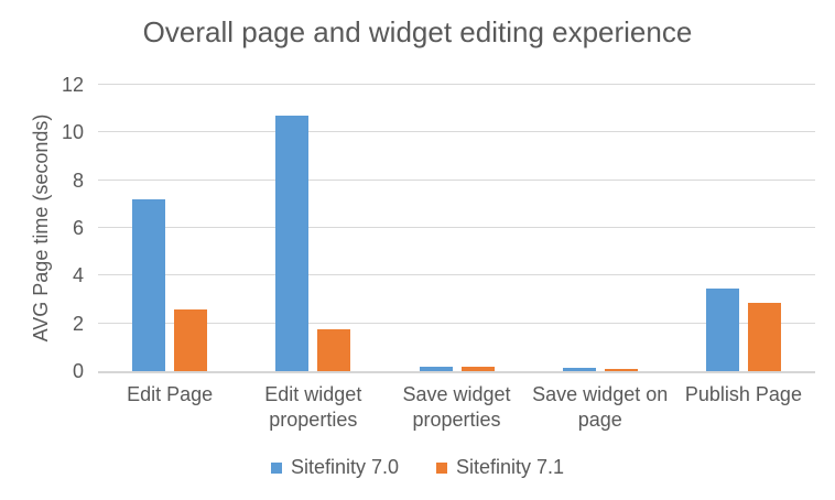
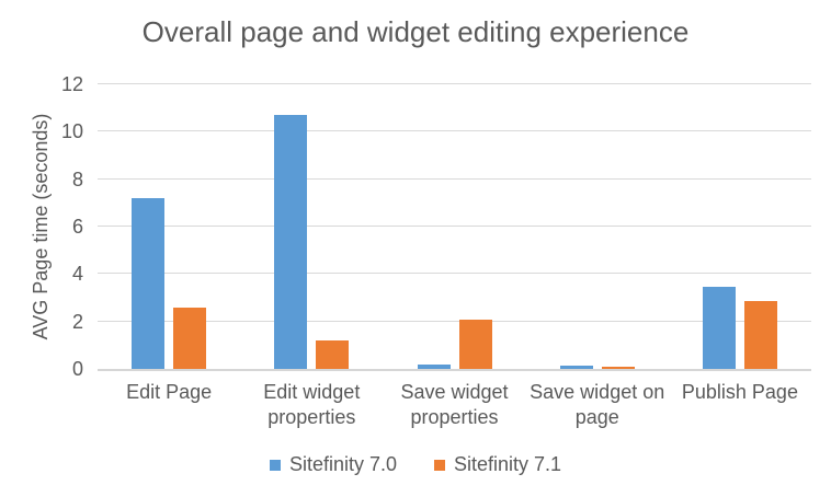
Sitefinity 7.1/Edit widget properties: 1.8 -> 1.2
Sitefinity 7.1/Save widget properties: 0.2 -> 2.1
